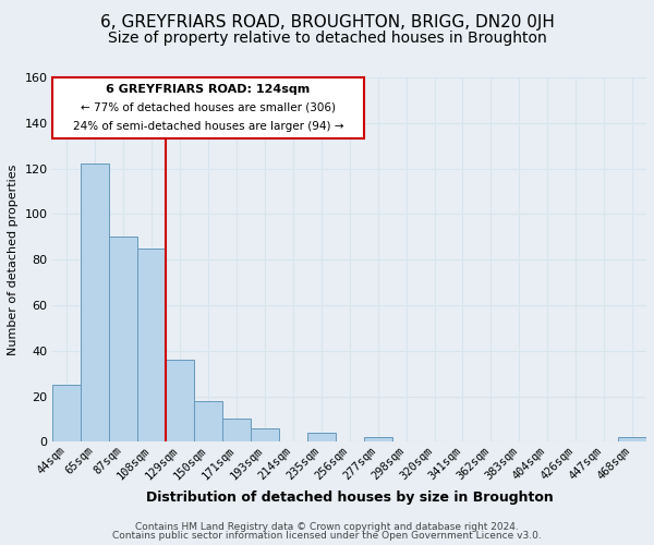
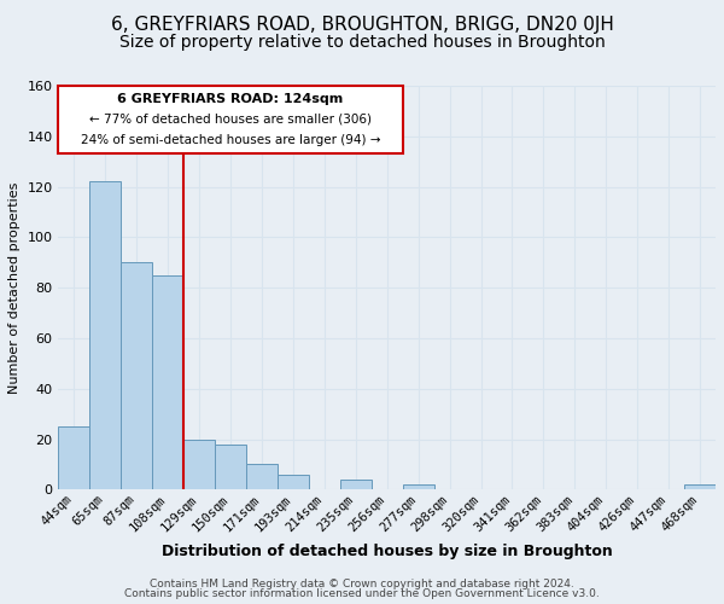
129sqm: 36 -> 20
